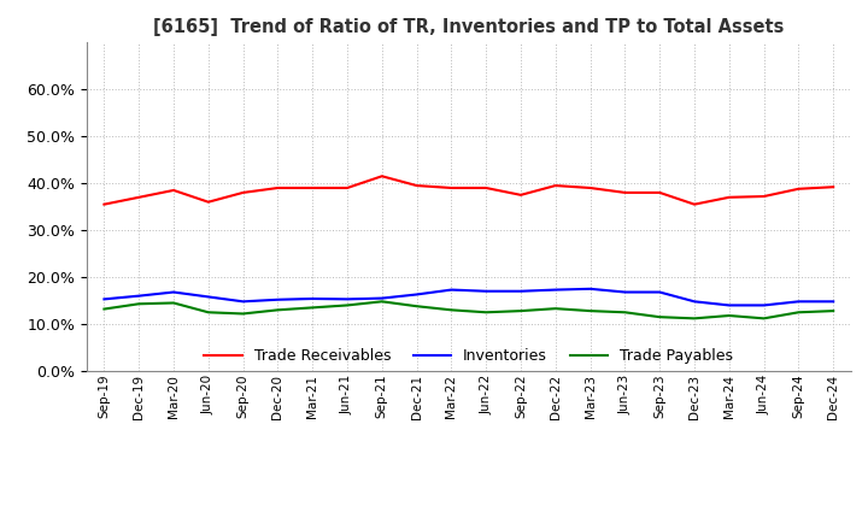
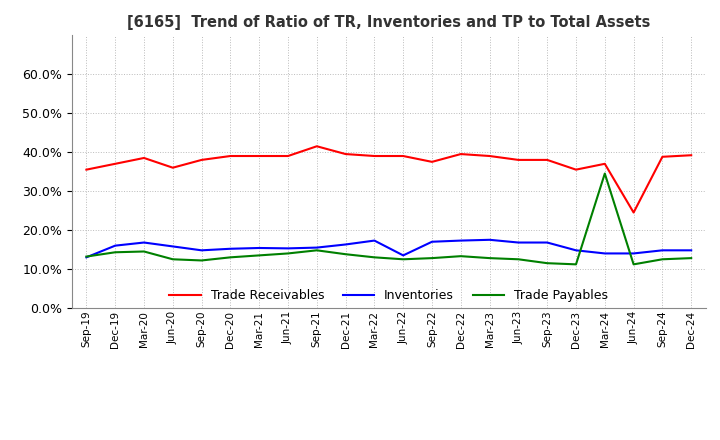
Inventories/Sep-19: 15.3% -> 13.0%
Inventories/Jun-22: 17.0% -> 13.5%
Trade Payables/Mar-24: 11.8% -> 34.5%
Trade Receivables/Jun-24: 37.2% -> 24.5%
